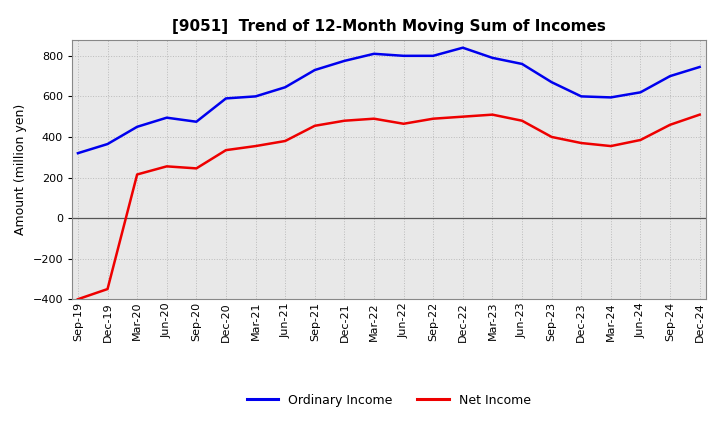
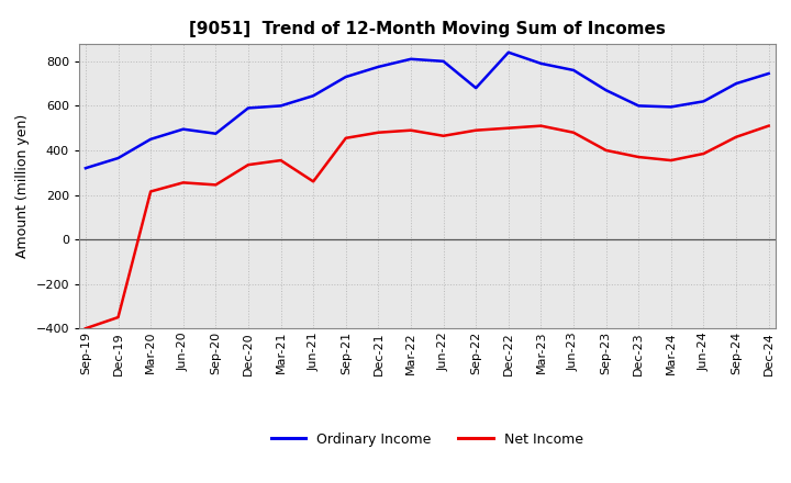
Net Income/Jun-21: 380 -> 260
Ordinary Income/Sep-22: 800 -> 680
